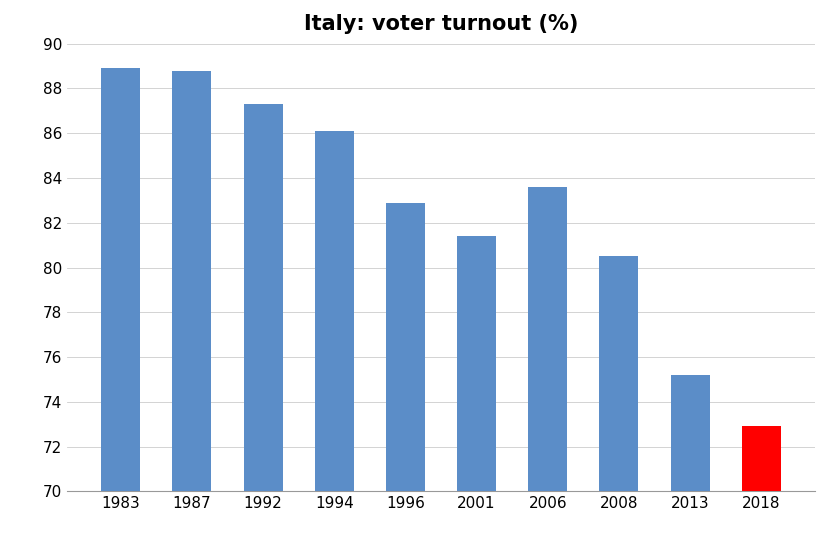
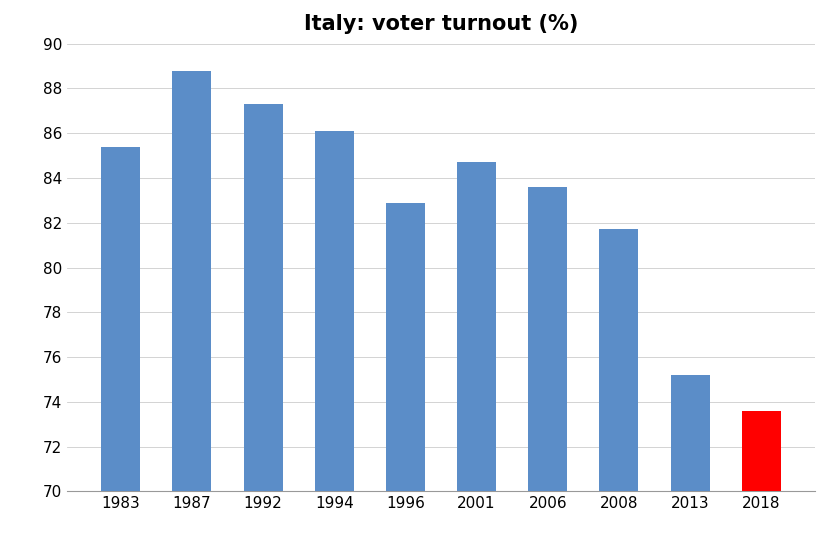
1983: 88.9 -> 85.4
2001: 81.4 -> 84.7
2008: 80.5 -> 81.7
2018: 72.9 -> 73.6
